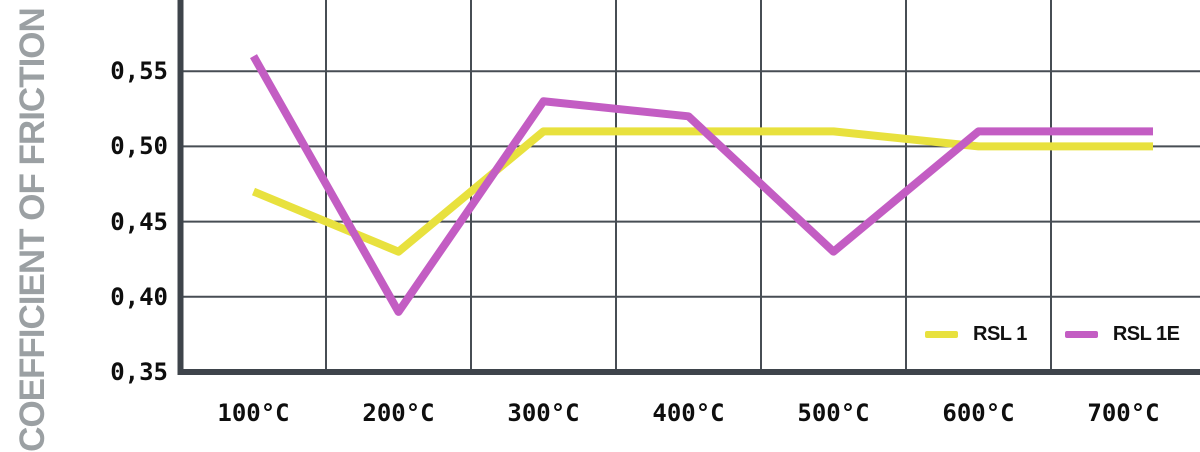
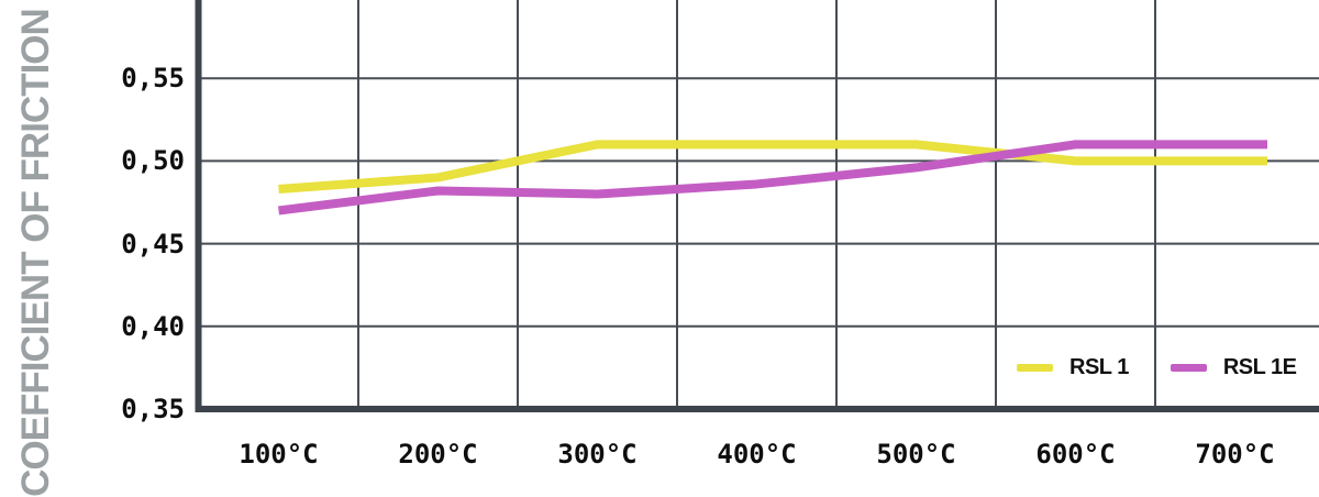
RSL 1/100°C: 0,47 -> 0,48
RSL 1E/100°C: 0,56 -> 0,47
RSL 1/200°C: 0,43 -> 0,49
RSL 1E/200°C: 0,39 -> 0,48
RSL 1E/300°C: 0,53 -> 0,48
RSL 1E/400°C: 0,52 -> 0,49
RSL 1E/500°C: 0,43 -> 0,50
